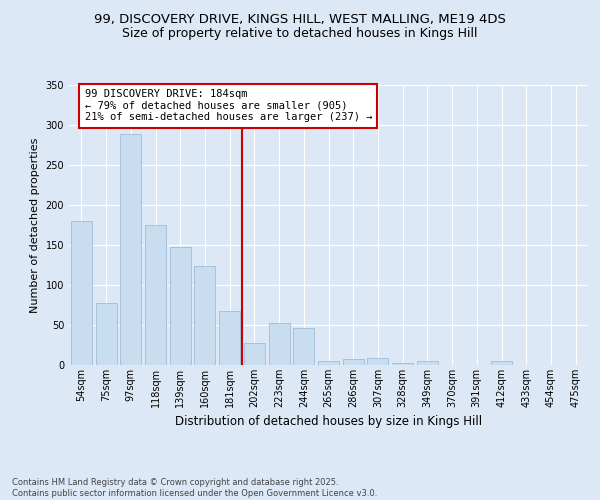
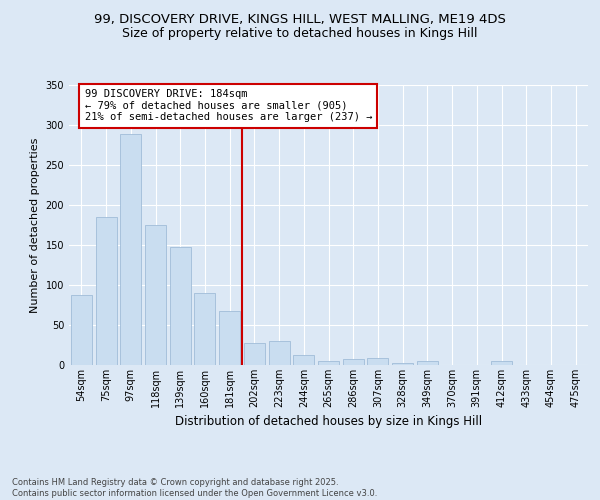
54sqm: 180 -> 88
75sqm: 78 -> 185
160sqm: 124 -> 90
223sqm: 52 -> 30
244sqm: 46 -> 13
